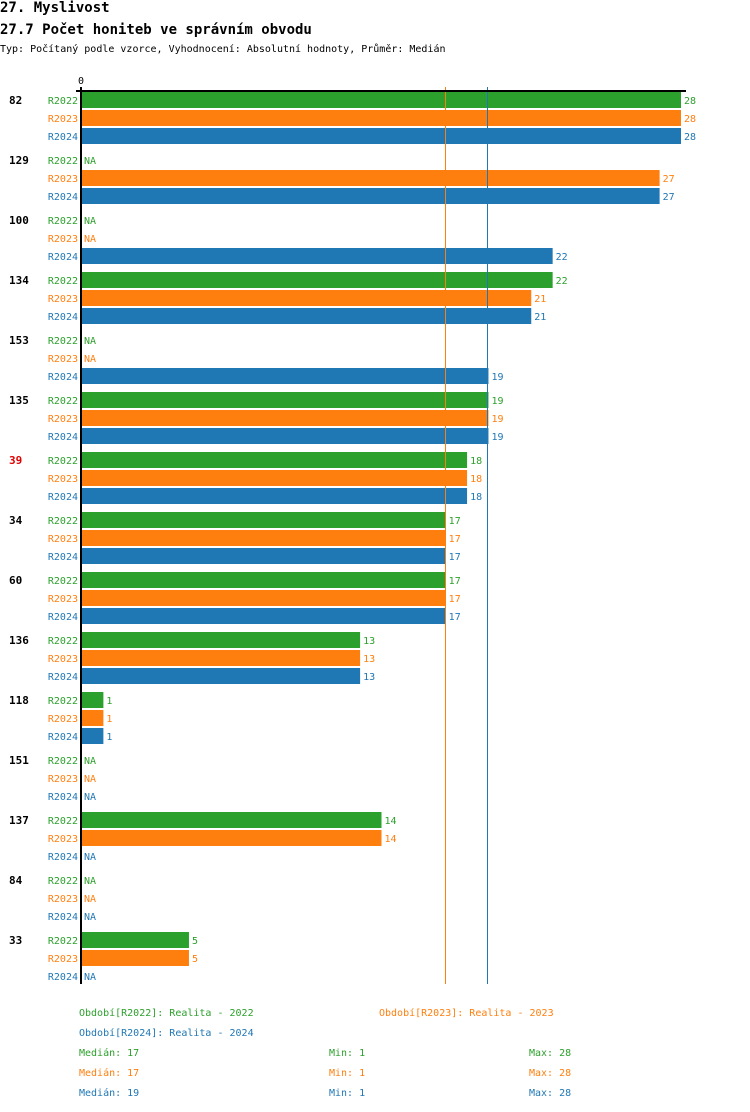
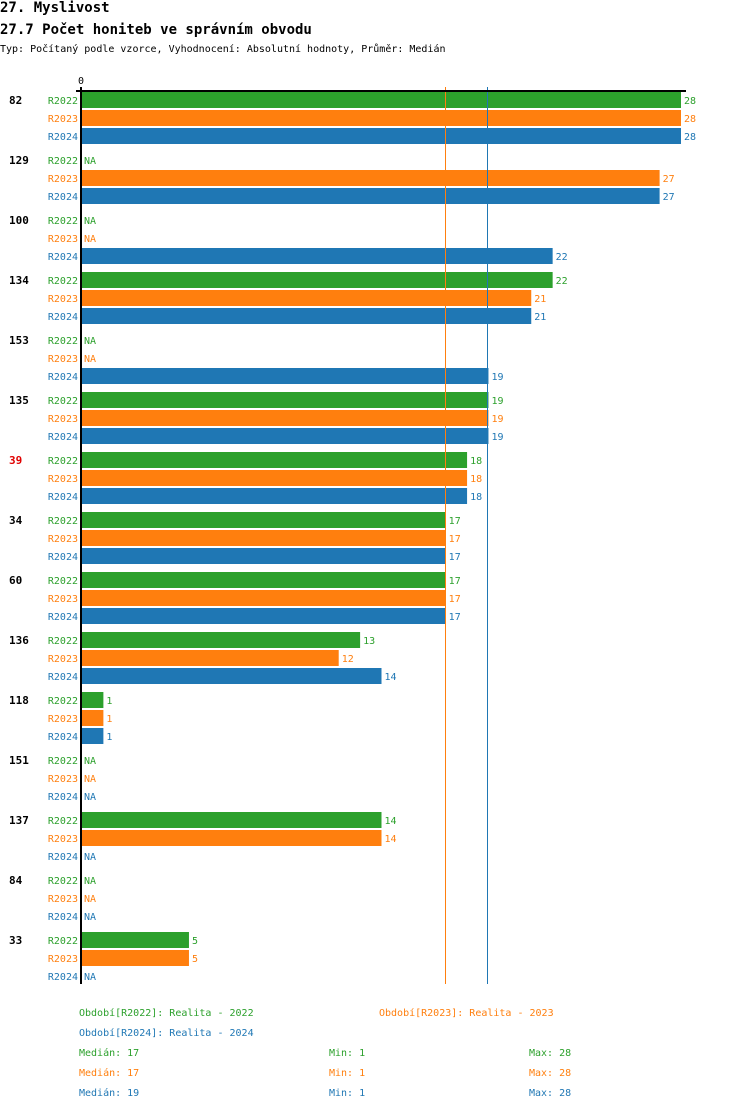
R2023/136: 13 -> 12
R2024/136: 13 -> 14
